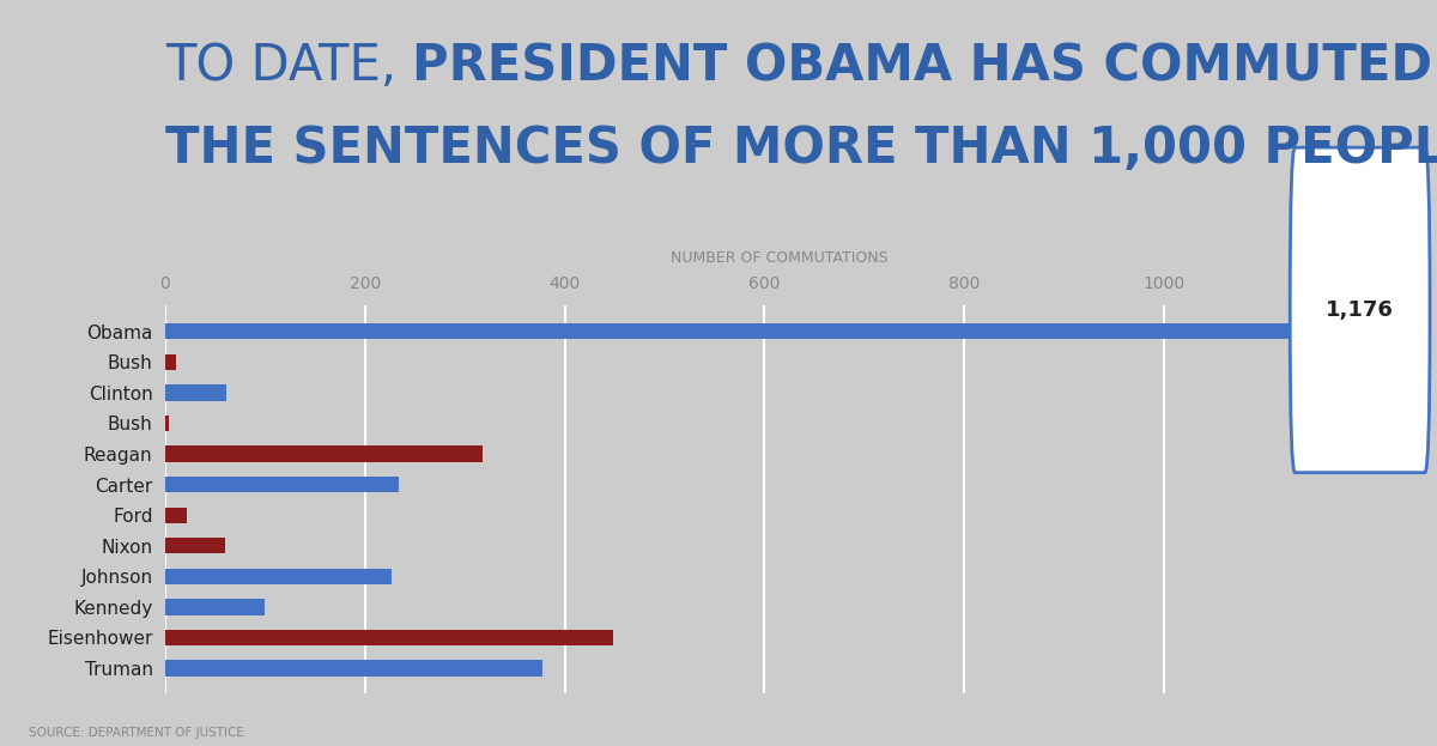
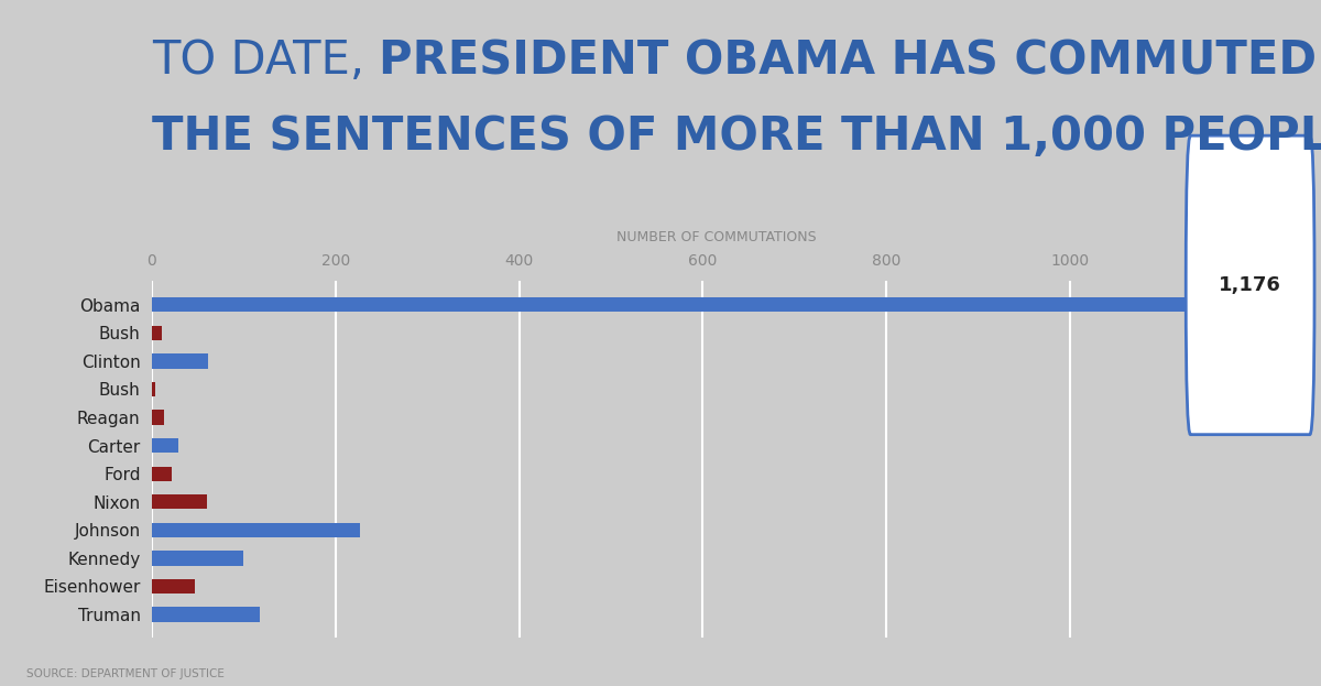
Reagan: 318 -> 13
Carter: 234 -> 29
Eisenhower: 448 -> 47
Truman: 378 -> 118
